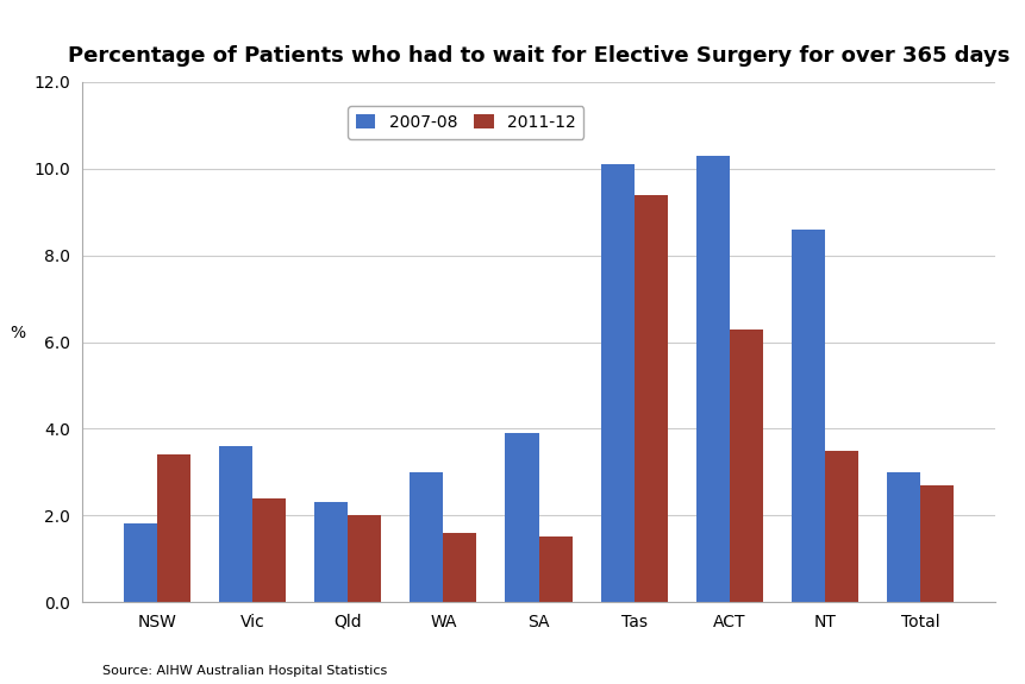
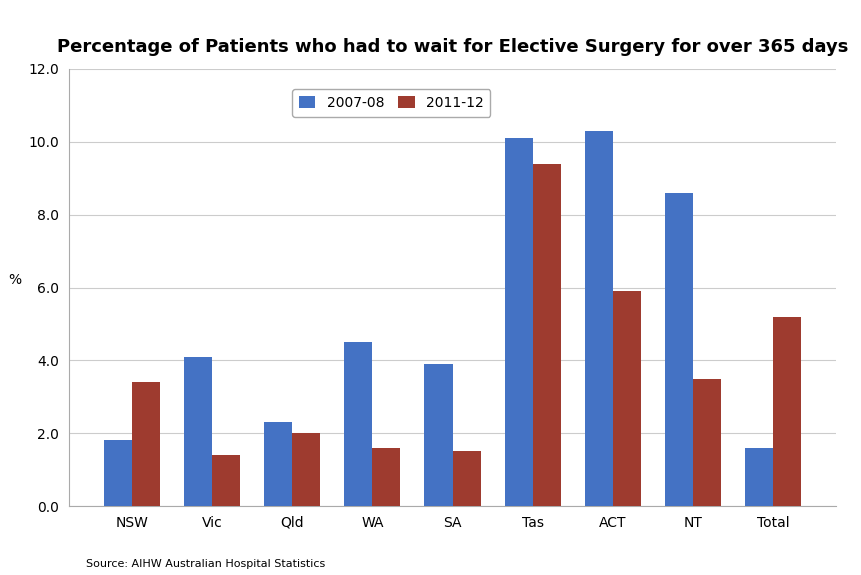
2007-08/Vic: 3.6 -> 4.1
2011-12/Vic: 2.4 -> 1.4
2007-08/WA: 3.0 -> 4.5
2011-12/ACT: 6.3 -> 5.9
2007-08/Total: 3.0 -> 1.6
2011-12/Total: 2.7 -> 5.2
